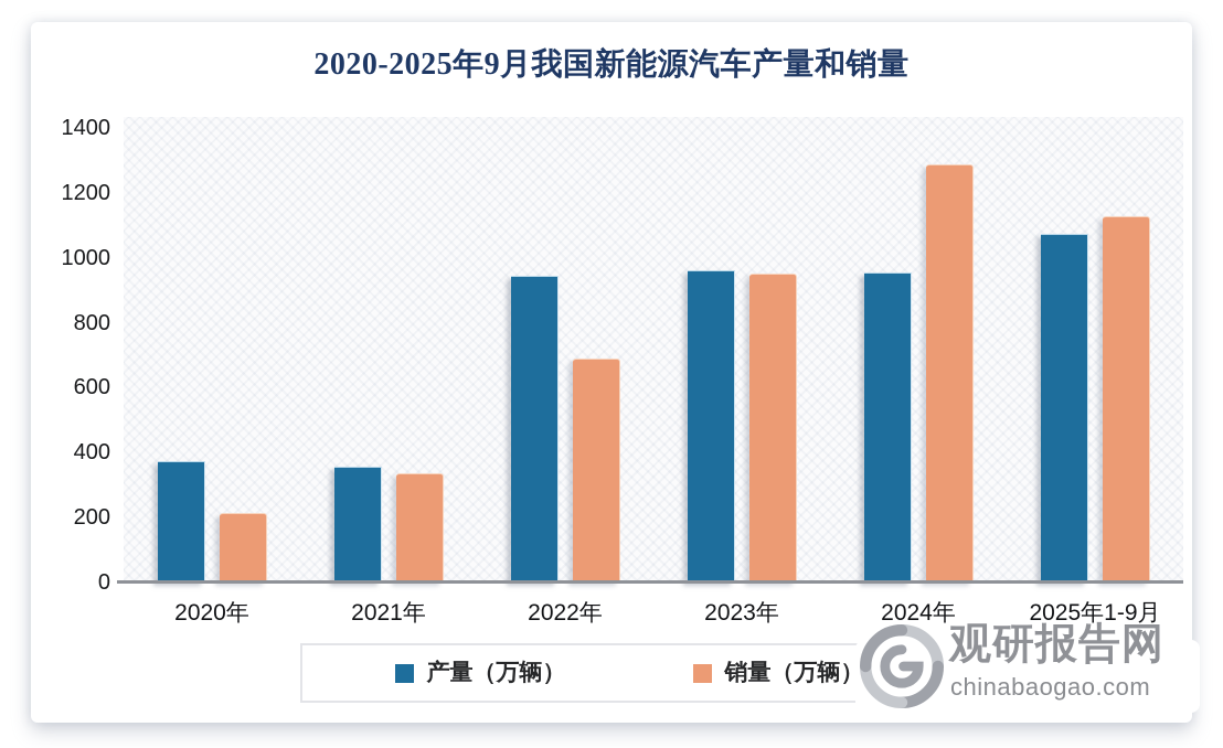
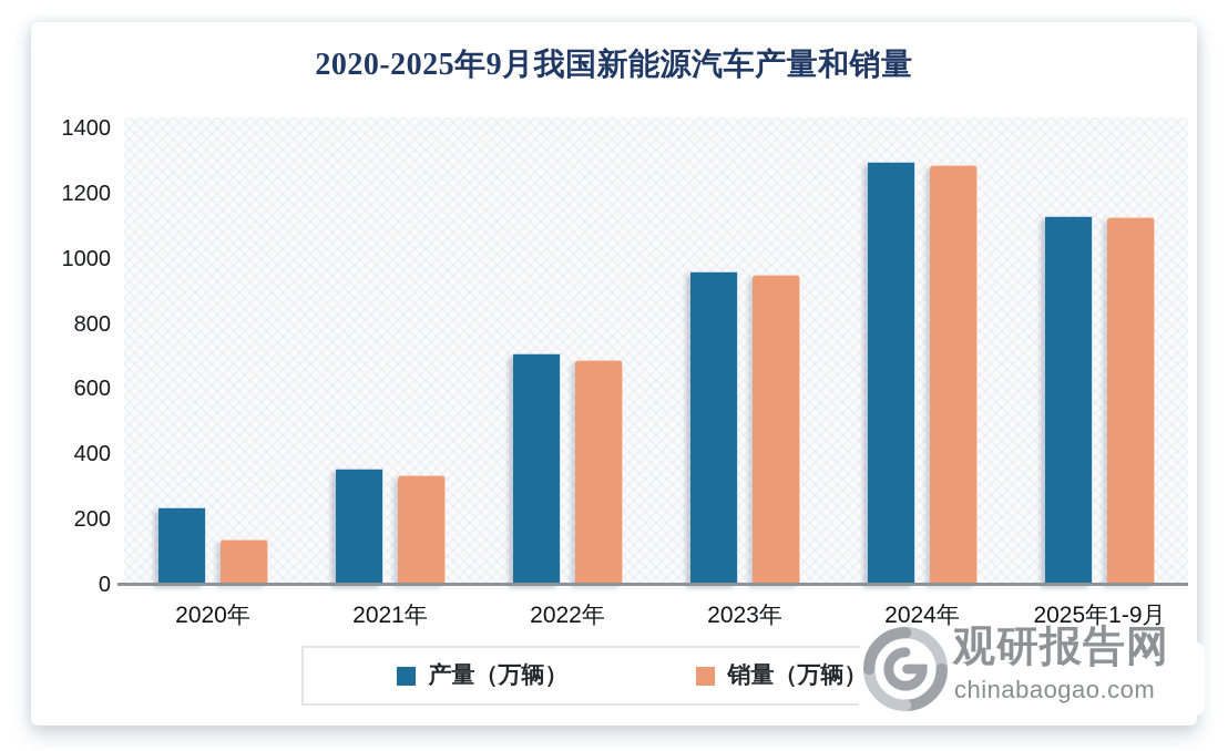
产量（万辆）/2020年: 370 -> 240
销量（万辆）/2020年: 210 -> 140
产量（万辆）/2022年: 940 -> 710
产量（万辆）/2024年: 950 -> 1300
产量（万辆）/2025年1-9月: 1070 -> 1130
